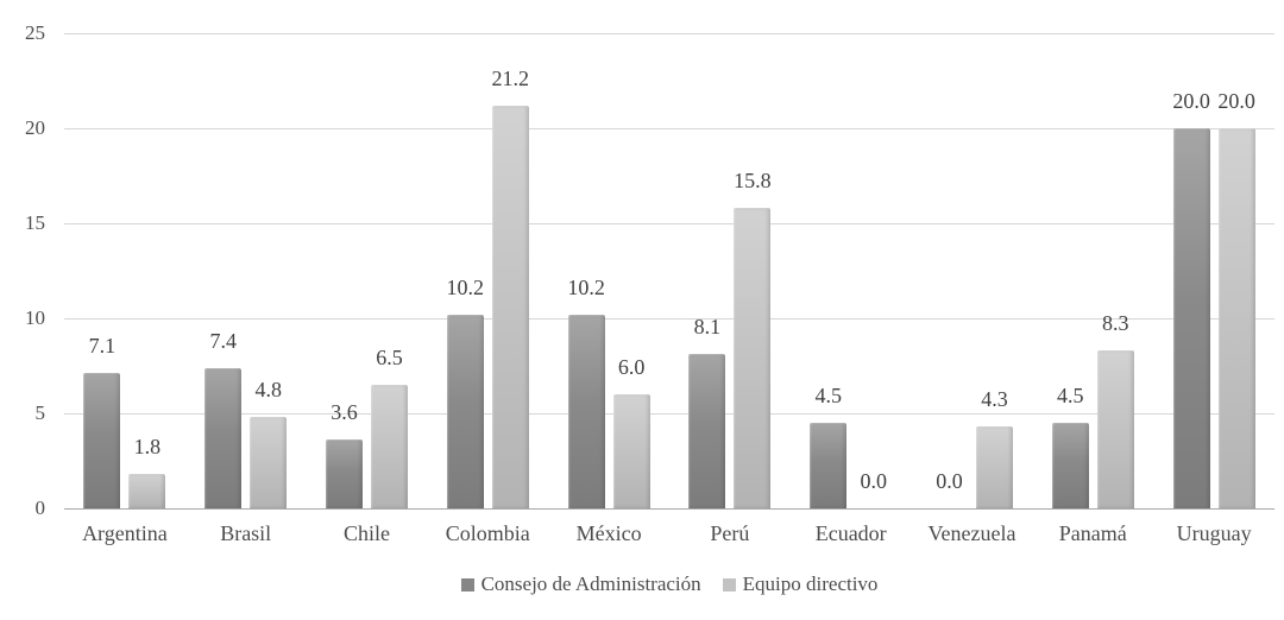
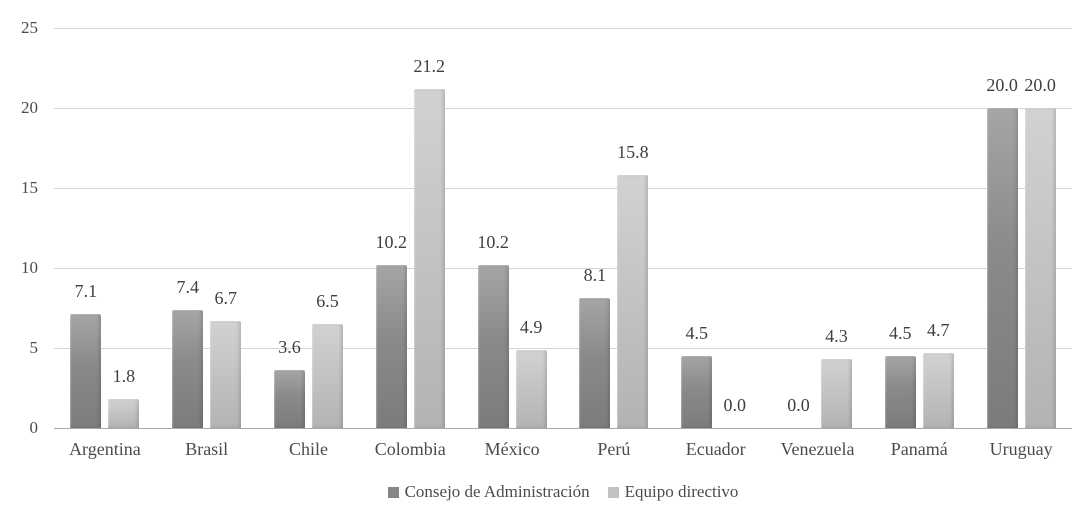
Equipo directivo/Brasil: 4.8 -> 6.7
Equipo directivo/México: 6.0 -> 4.9
Equipo directivo/Panamá: 8.3 -> 4.7
